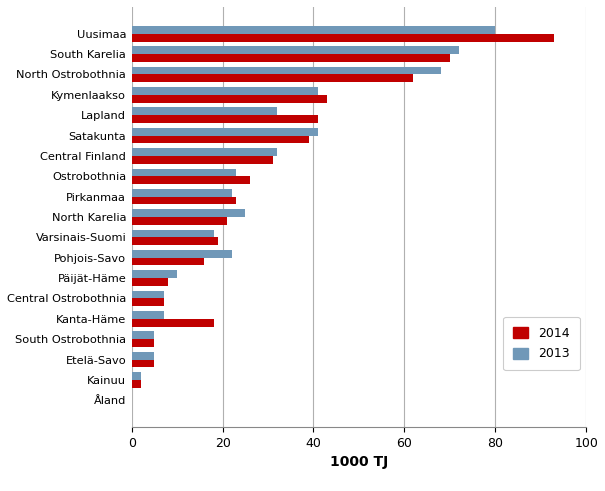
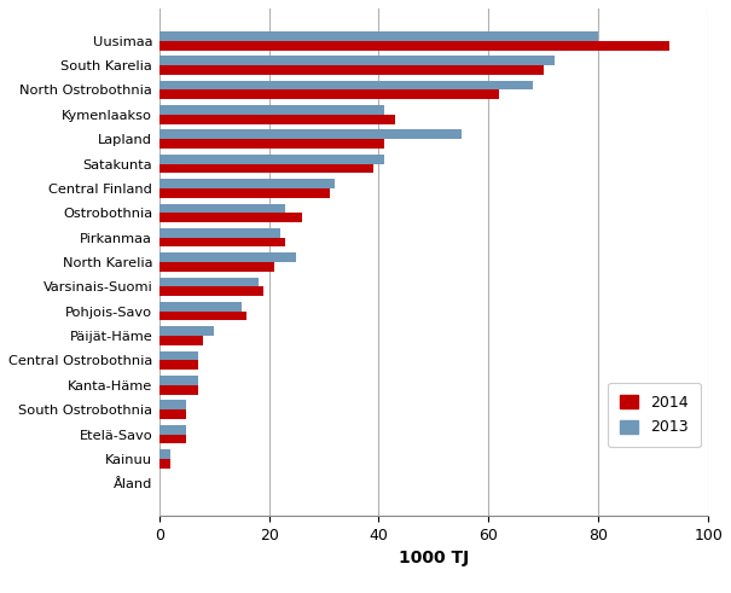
2013/Lapland: 32 -> 55
2013/Pohjois-Savo: 22 -> 15
2014/Kanta-Häme: 18 -> 7
